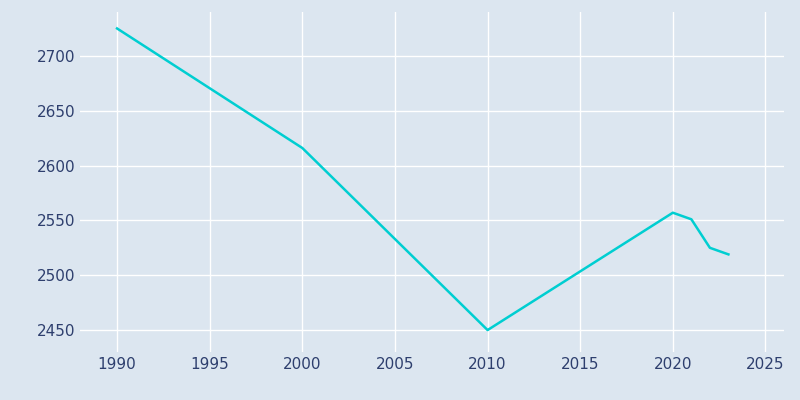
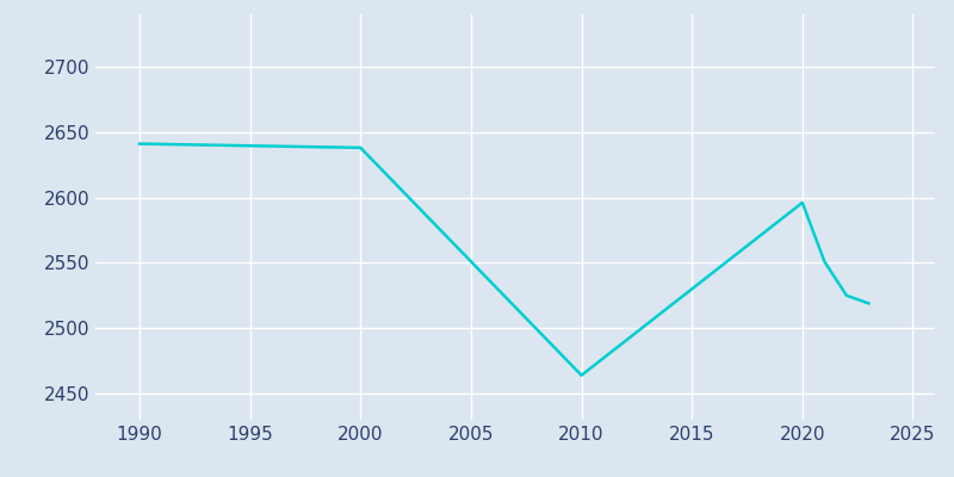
1990: 2725 -> 2641
2000: 2616 -> 2638
2010: 2450 -> 2464
2020: 2557 -> 2596
